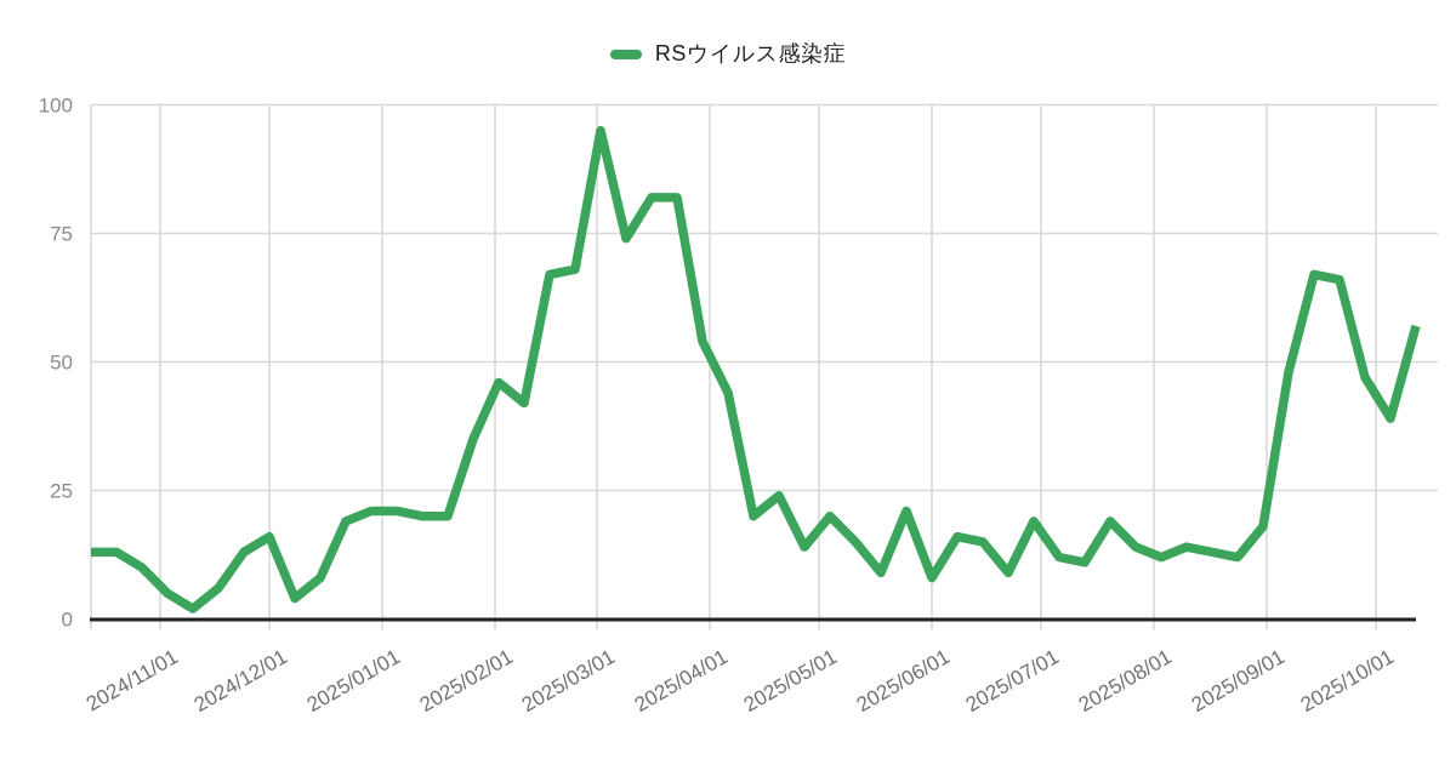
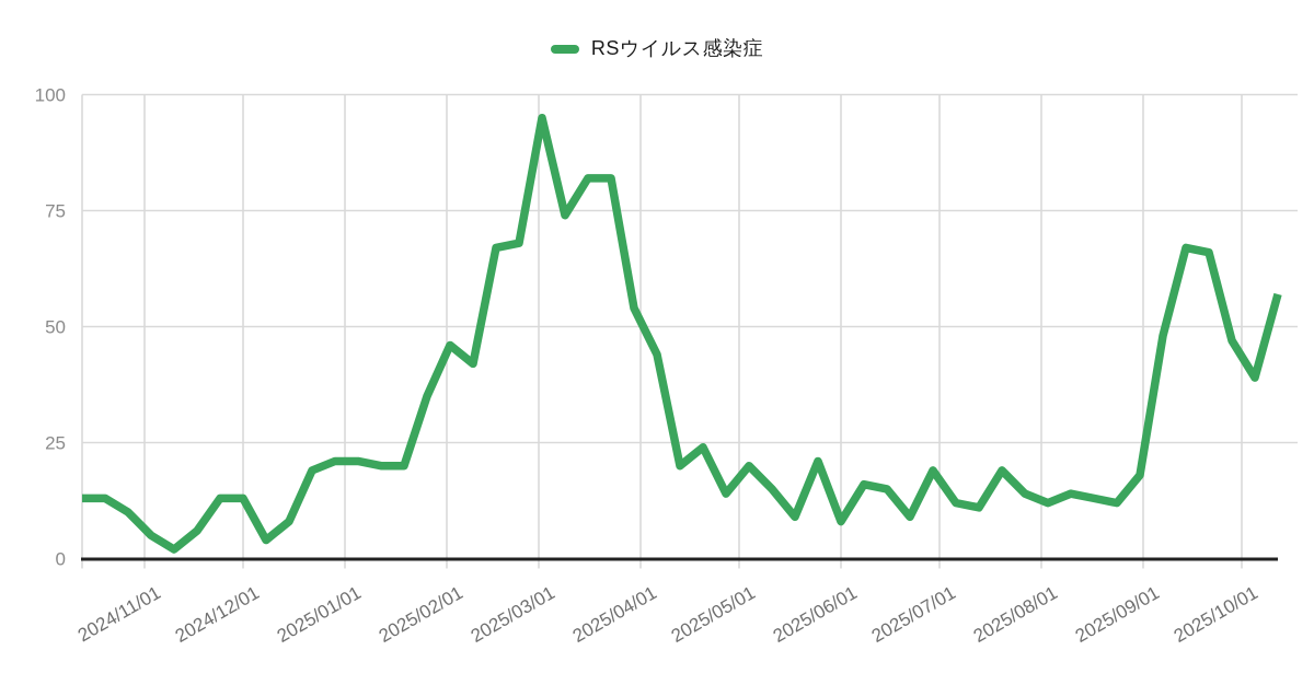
2024/12/01: 16 -> 13
